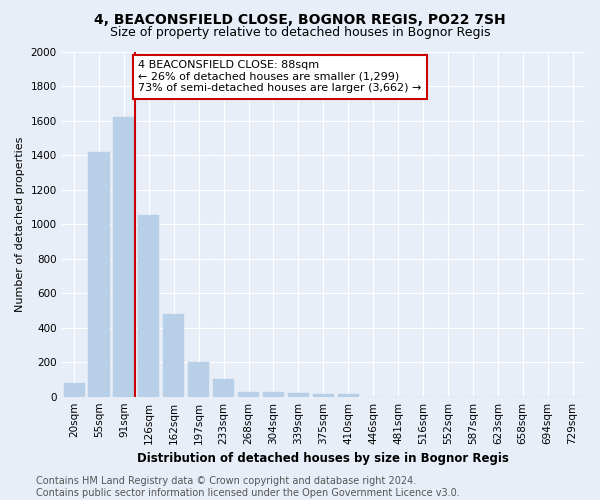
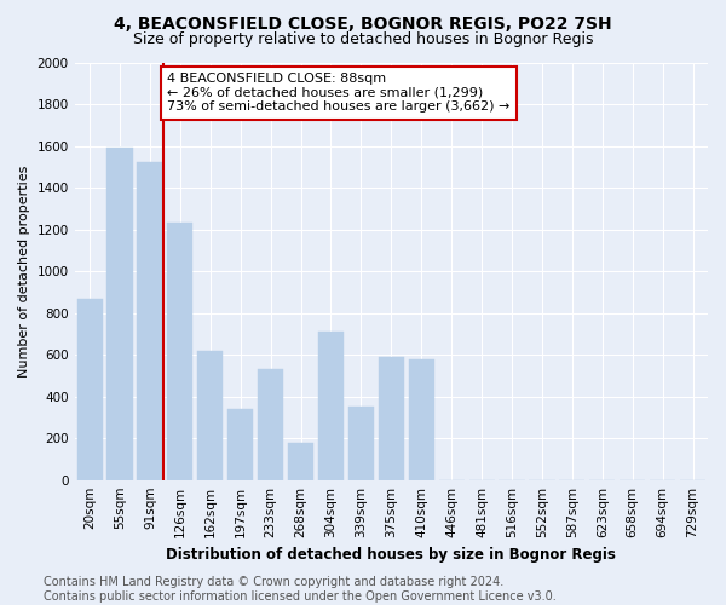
20sqm: 80 -> 870
55sqm: 1420 -> 1590
91sqm: 1620 -> 1520
126sqm: 1050 -> 1230
162sqm: 480 -> 620
197sqm: 200 -> 340
233sqm: 100 -> 530
268sqm: 30 -> 180
304sqm: 20 -> 710
339sqm: 20 -> 350
375sqm: 20 -> 590
410sqm: 20 -> 580
